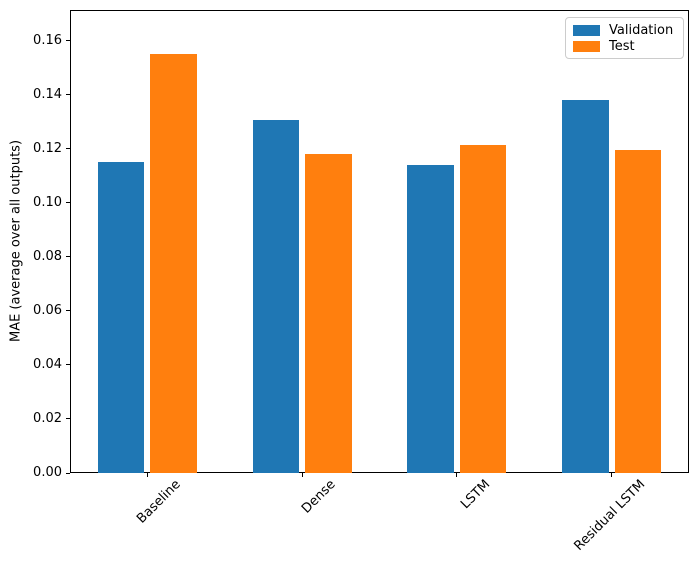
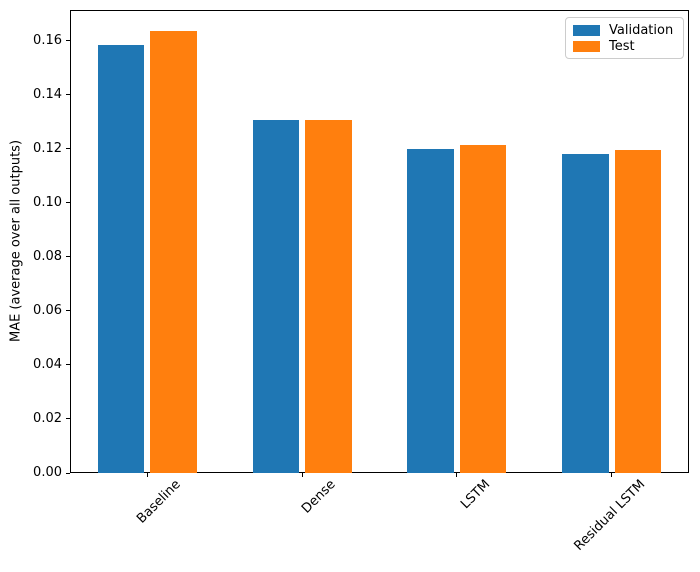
Validation/Baseline: 0.115 -> 0.158
Test/Baseline: 0.155 -> 0.164
Test/Dense: 0.118 -> 0.131
Validation/LSTM: 0.114 -> 0.120
Validation/Residual LSTM: 0.138 -> 0.118
